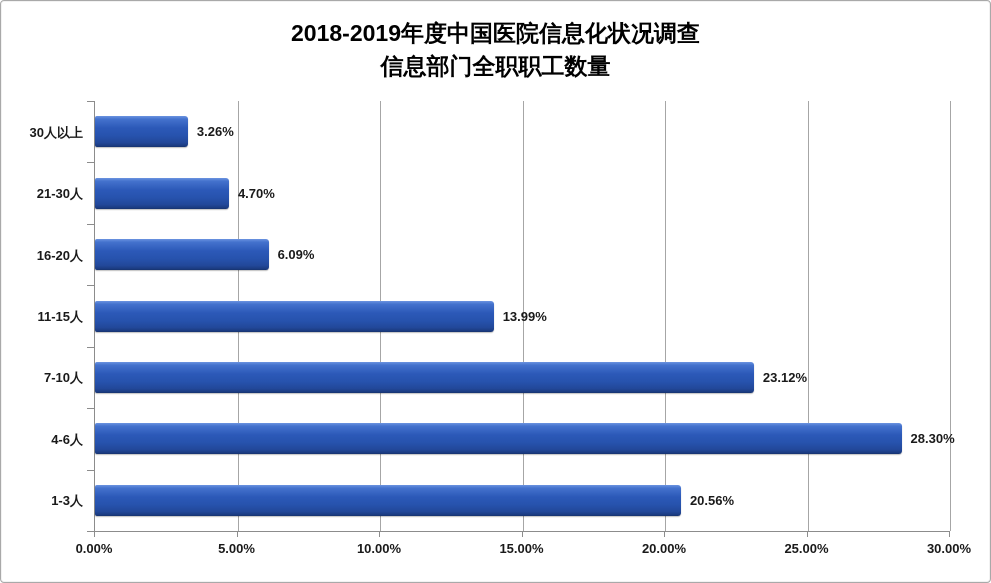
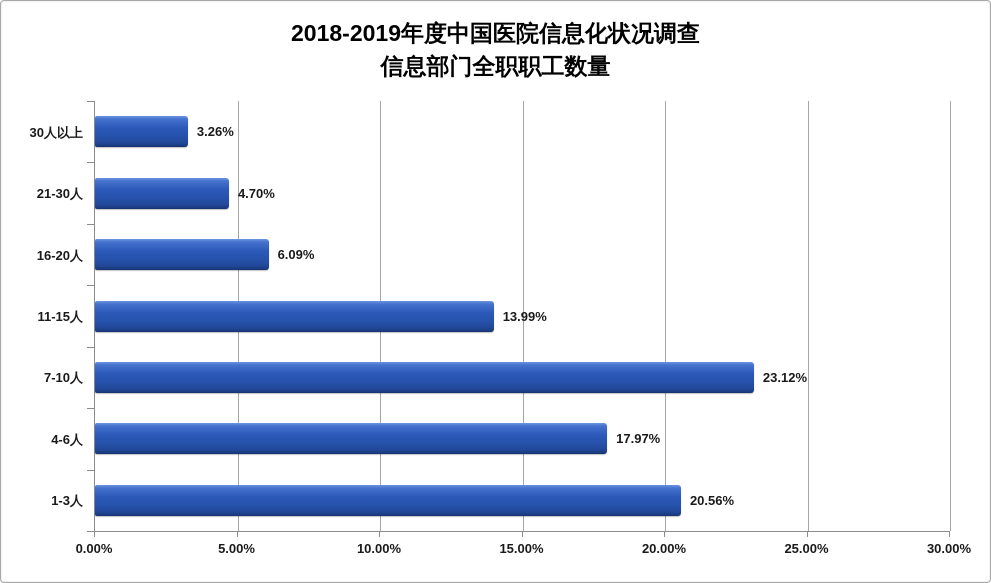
4-6人: 28.30% -> 17.97%
